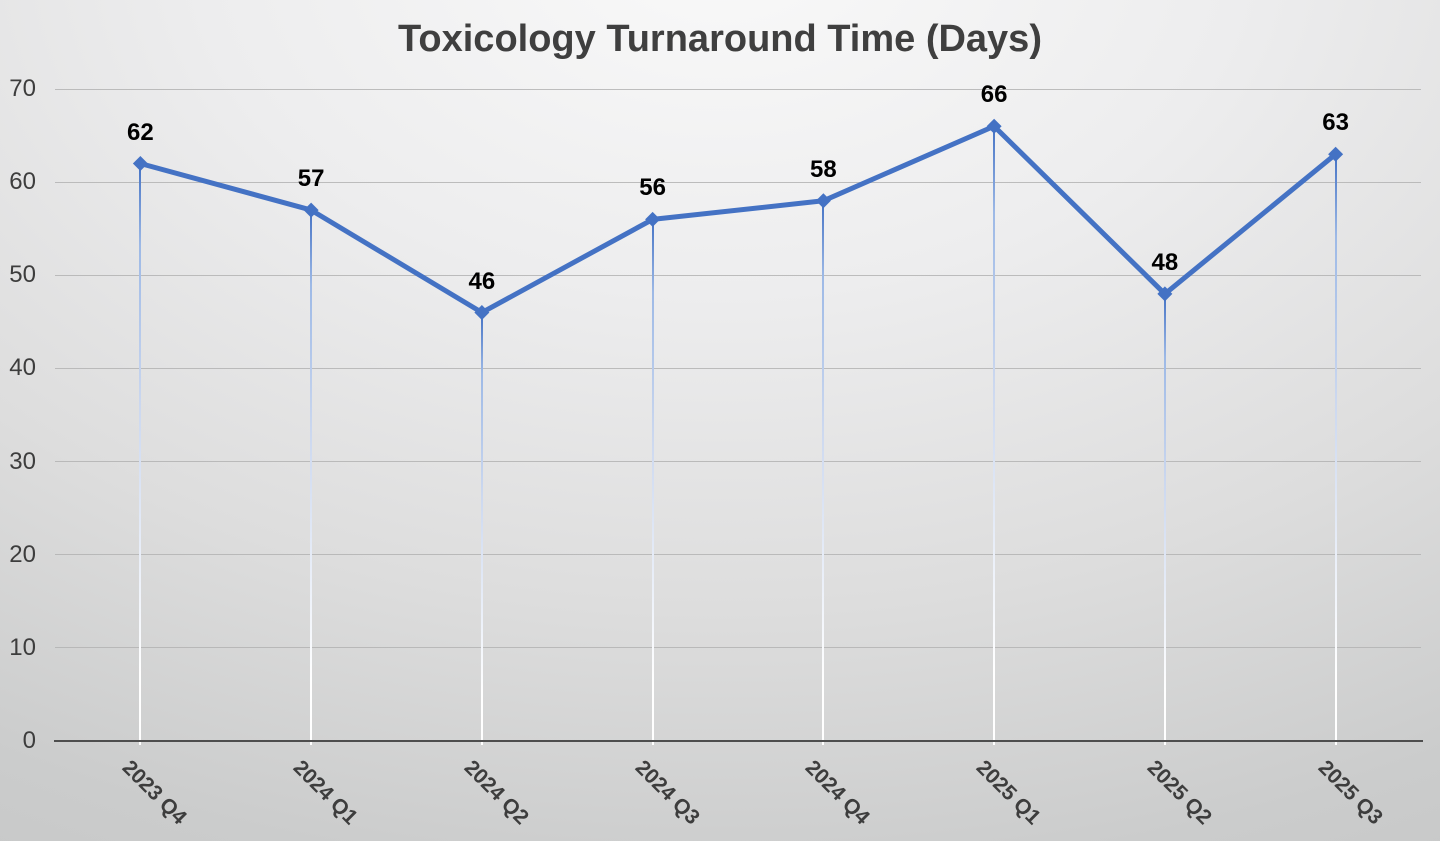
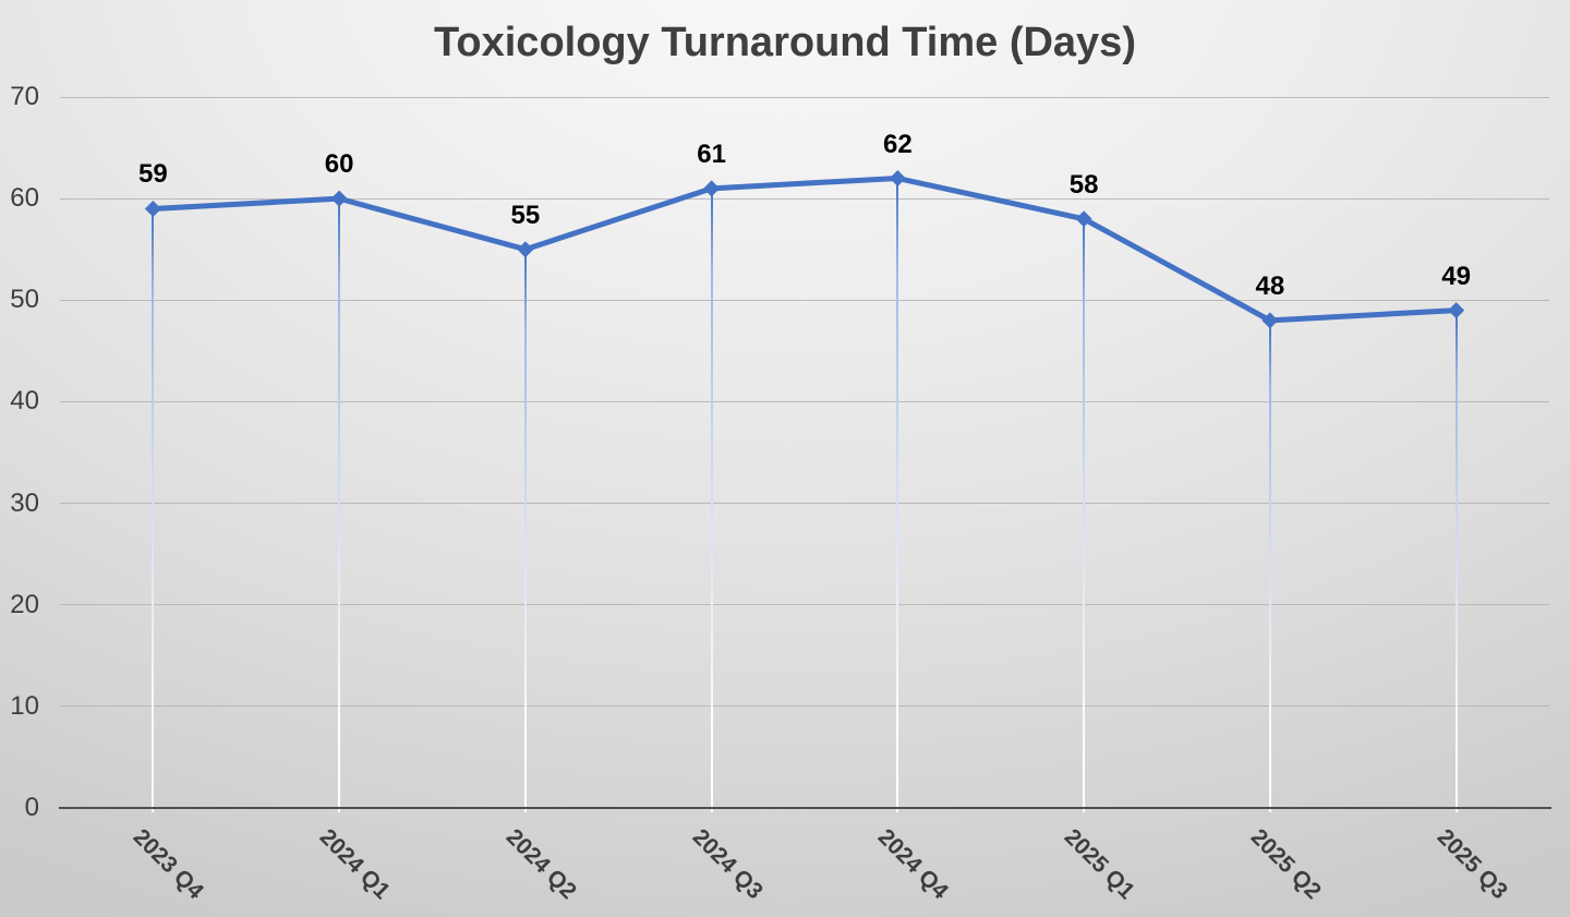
2023 Q4: 62 -> 59
2024 Q1: 57 -> 60
2024 Q2: 46 -> 55
2024 Q3: 56 -> 61
2024 Q4: 58 -> 62
2025 Q1: 66 -> 58
2025 Q3: 63 -> 49
